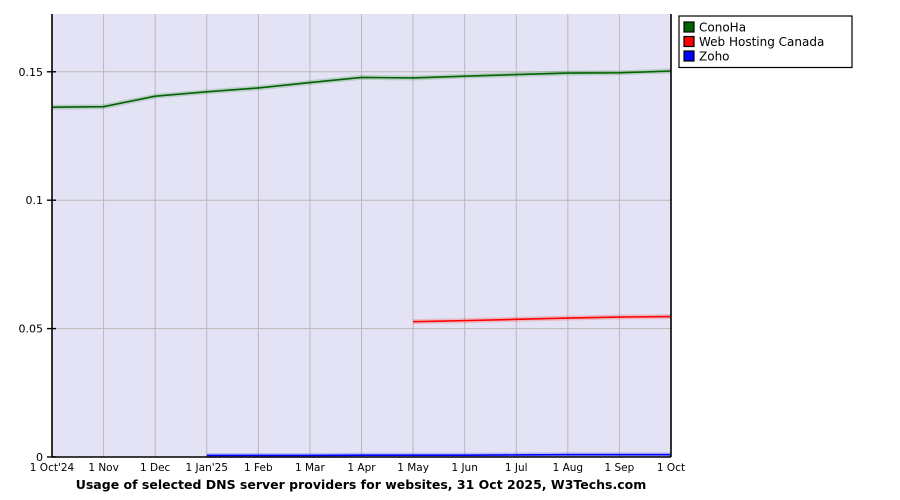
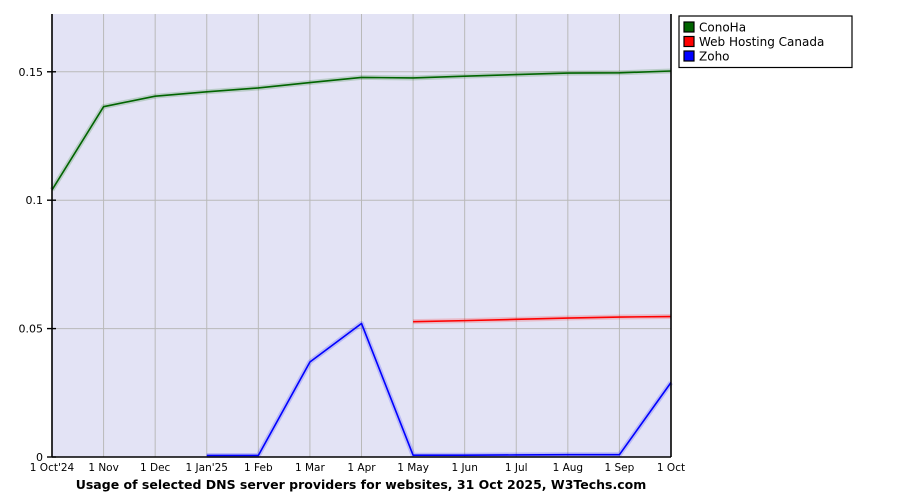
ConoHa/1 Oct'24: 0.136 -> 0.104
Zoho/1 Mar: 0.001 -> 0.037
Zoho/1 Apr: 0.001 -> 0.052
Zoho/1 Oct: 0.001 -> 0.029
